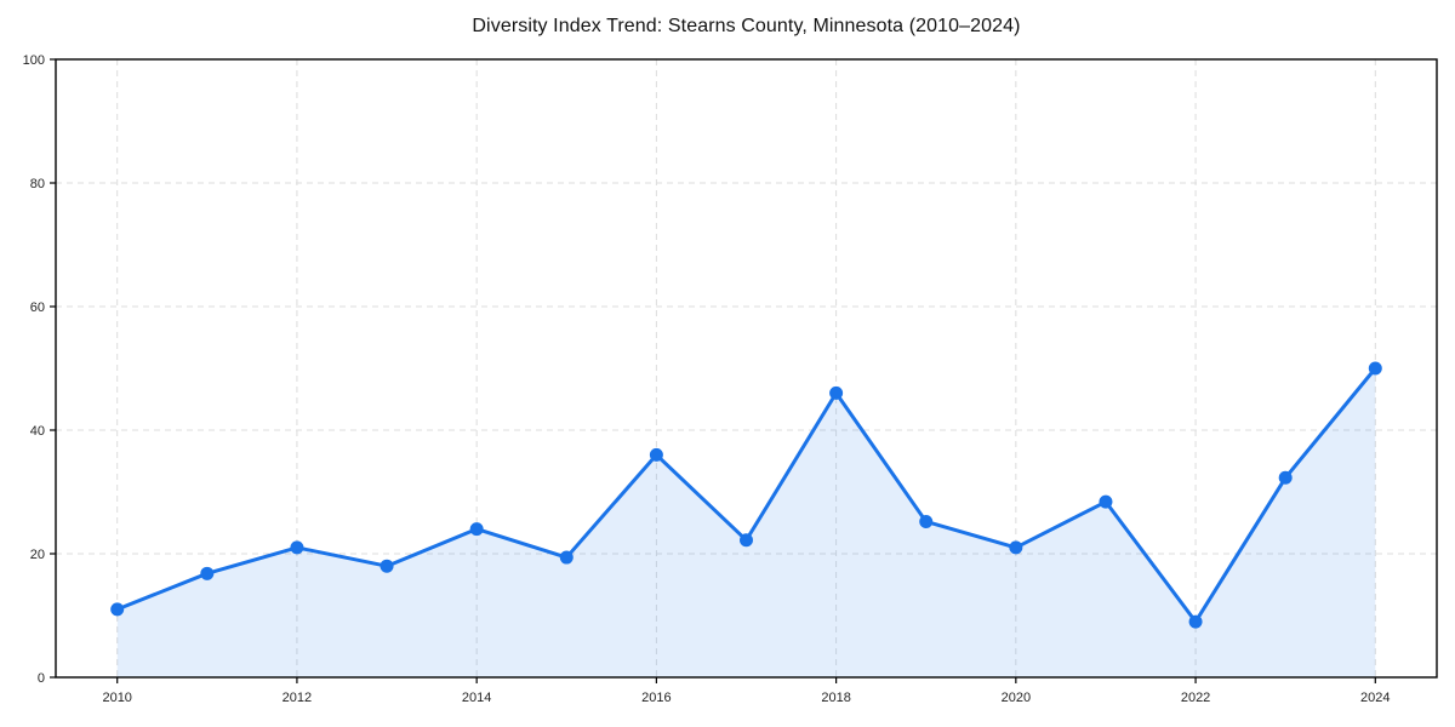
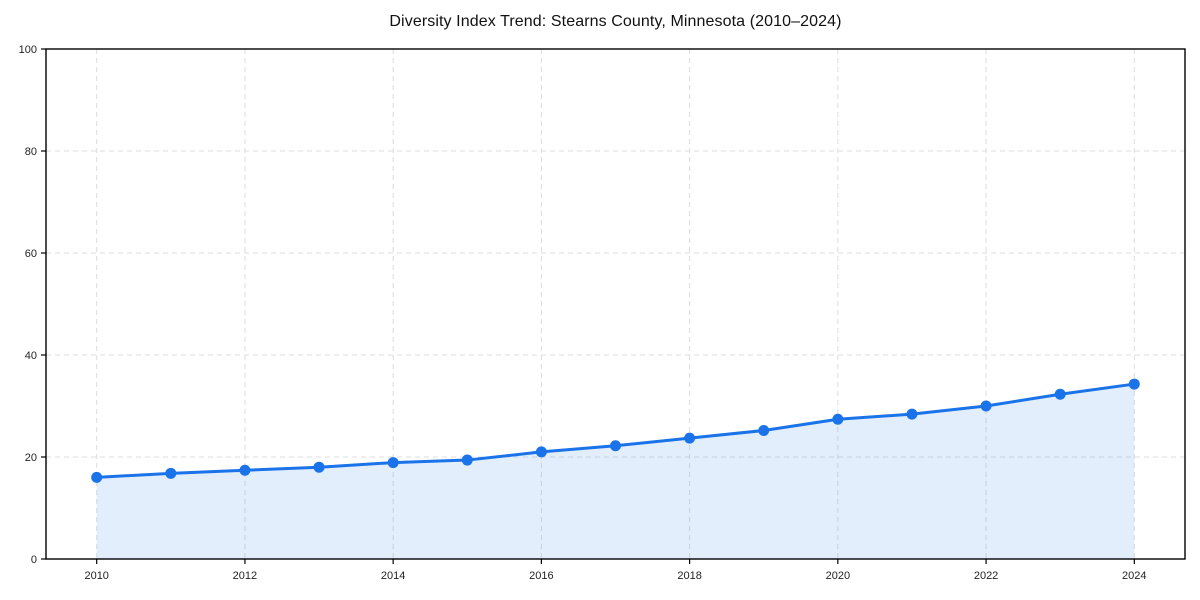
2010: 11 -> 16
2012: 21 -> 17
2014: 24 -> 19
2016: 36 -> 21
2018: 46 -> 24
2020: 21 -> 27
2022: 9 -> 30
2024: 50 -> 34
